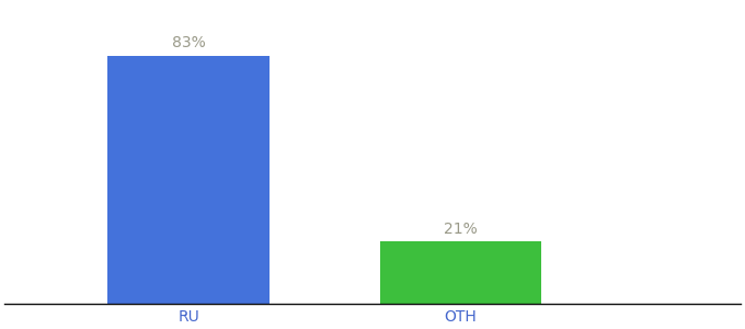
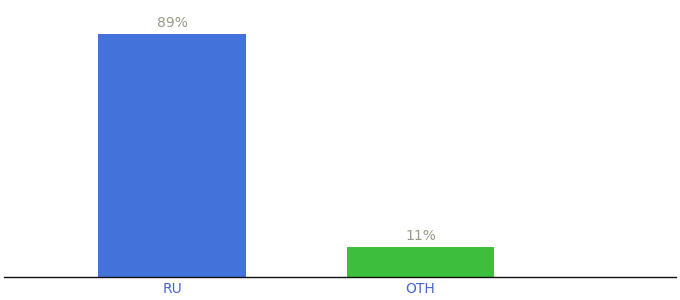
RU: 83% -> 89%
OTH: 21% -> 11%
